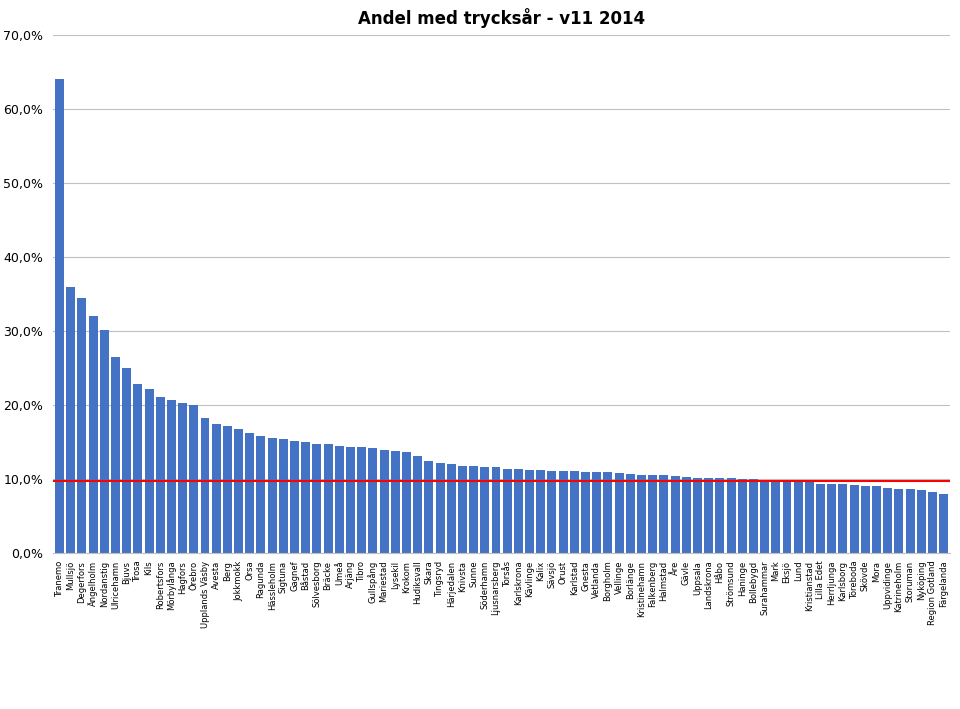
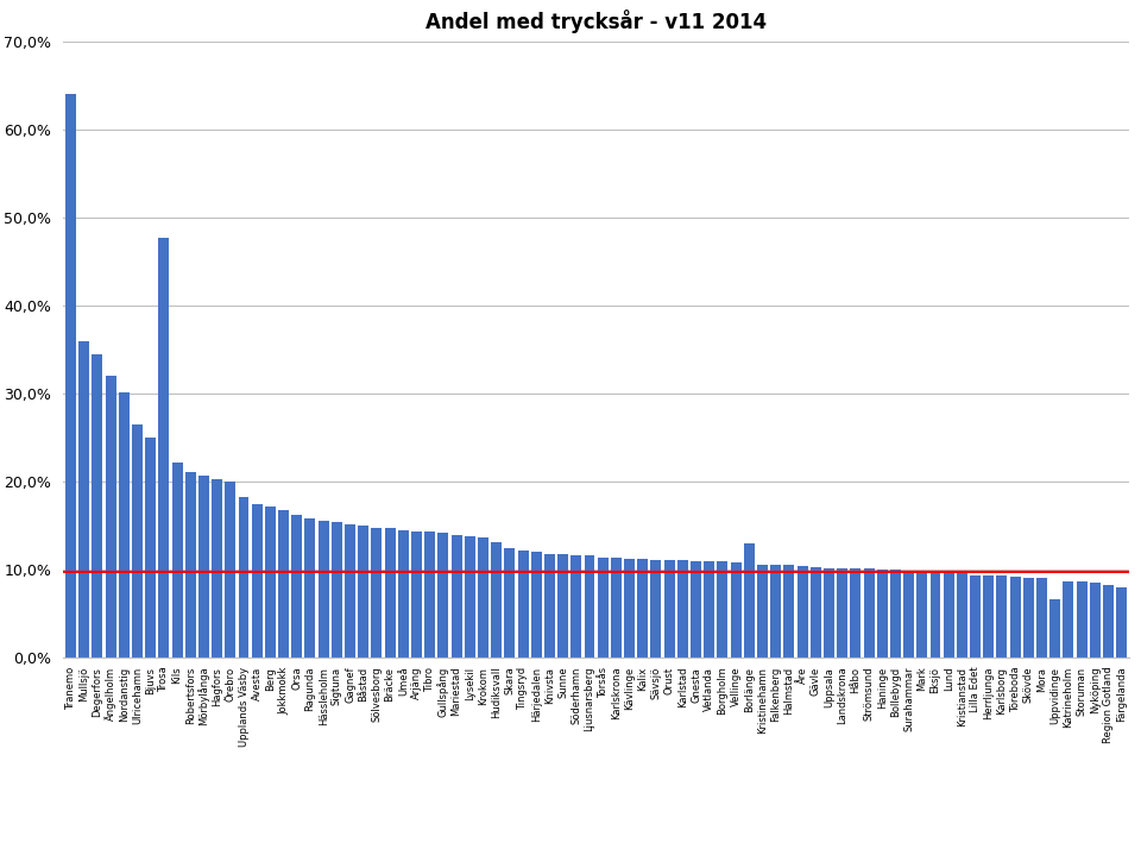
Trosa: 22,8% -> 47,8%
Borlänge: 10,7% -> 13,0%
Uppvidinge: 8,8% -> 6,6%
